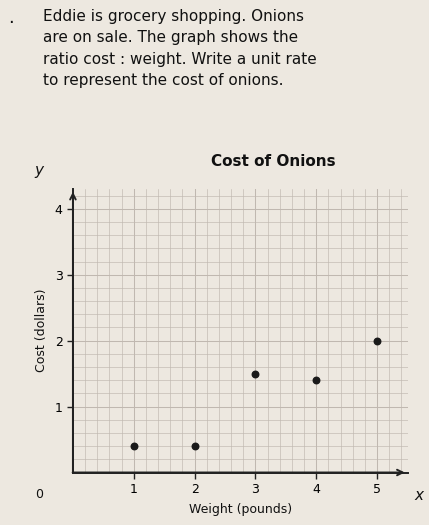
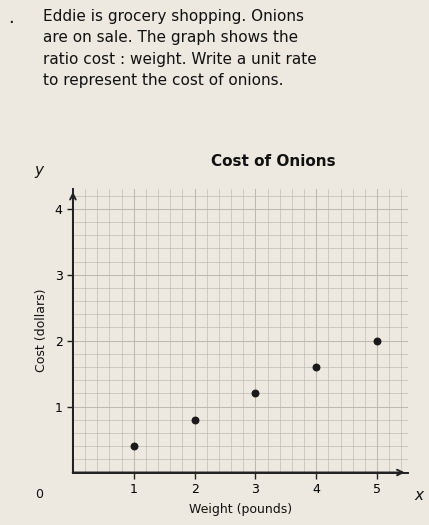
2: 0.4 -> 0.8
3: 1.5 -> 1.2
4: 1.4 -> 1.6
